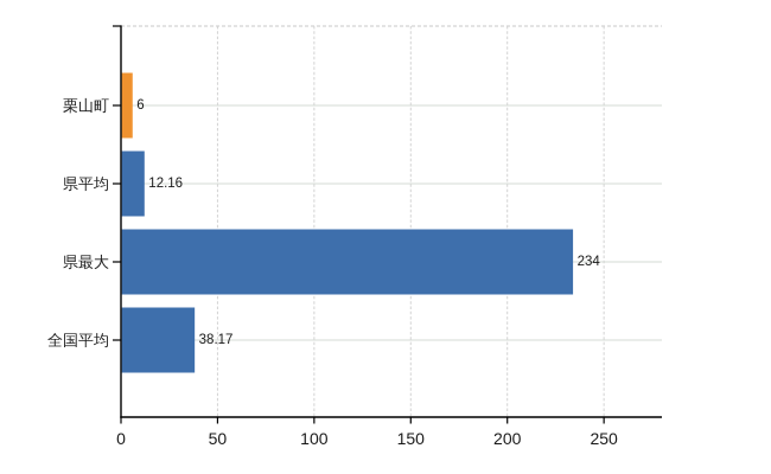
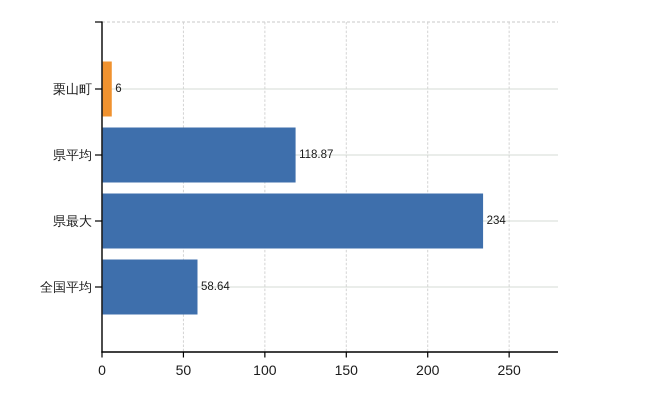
県平均: 12.16 -> 118.87
全国平均: 38.17 -> 58.64
